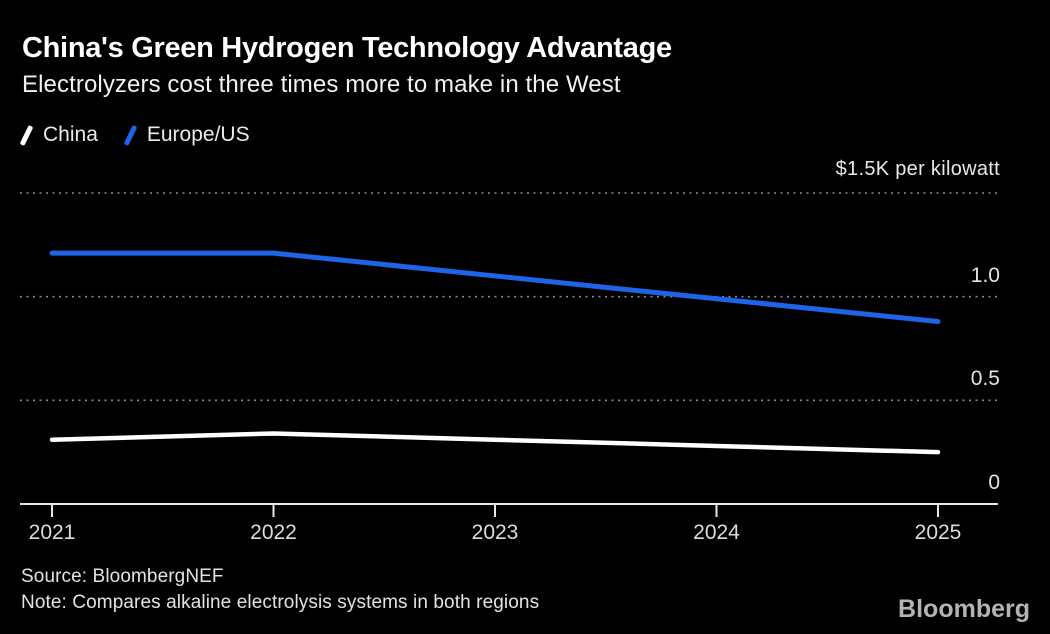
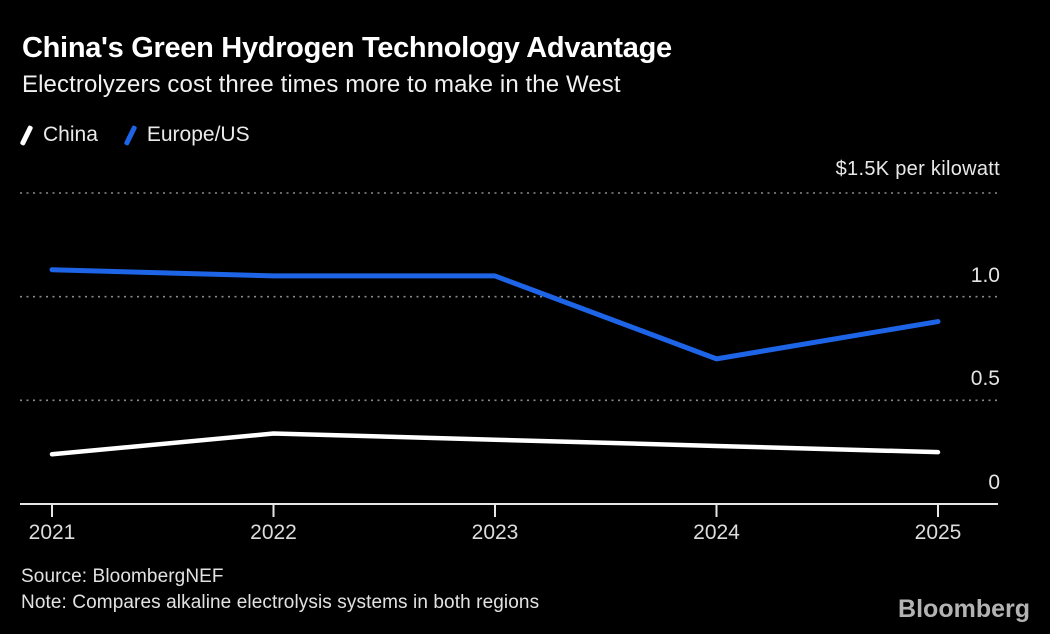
China/2021: 0.31 -> 0.24
Europe/US/2021: 1.21 -> 1.13
Europe/US/2022: 1.21 -> 1.10
Europe/US/2024: 0.99 -> 0.70
